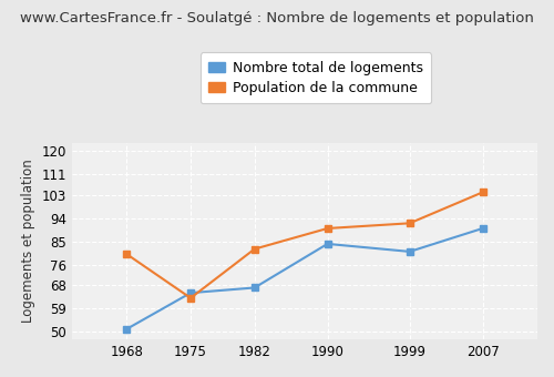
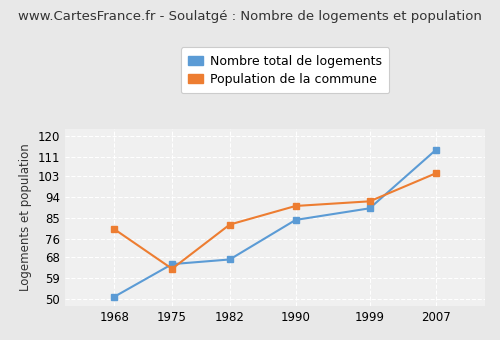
Nombre total de logements/1999: 81 -> 89
Nombre total de logements/2007: 90 -> 114
